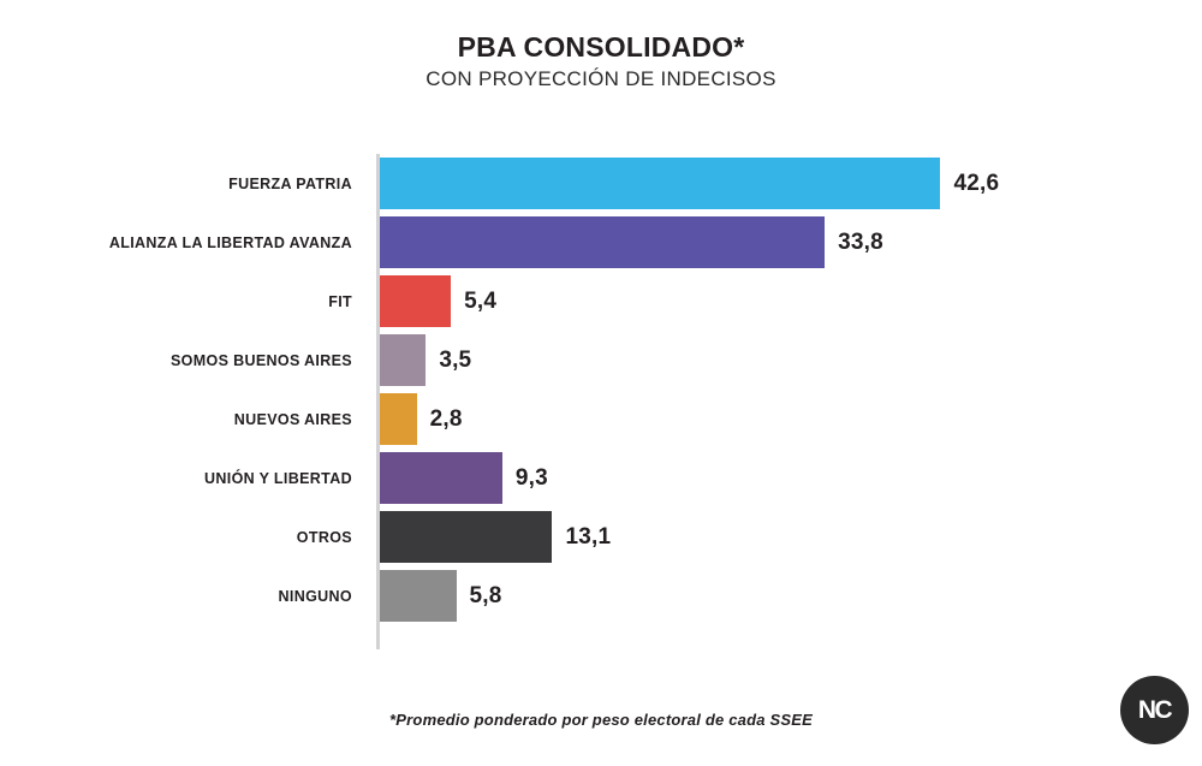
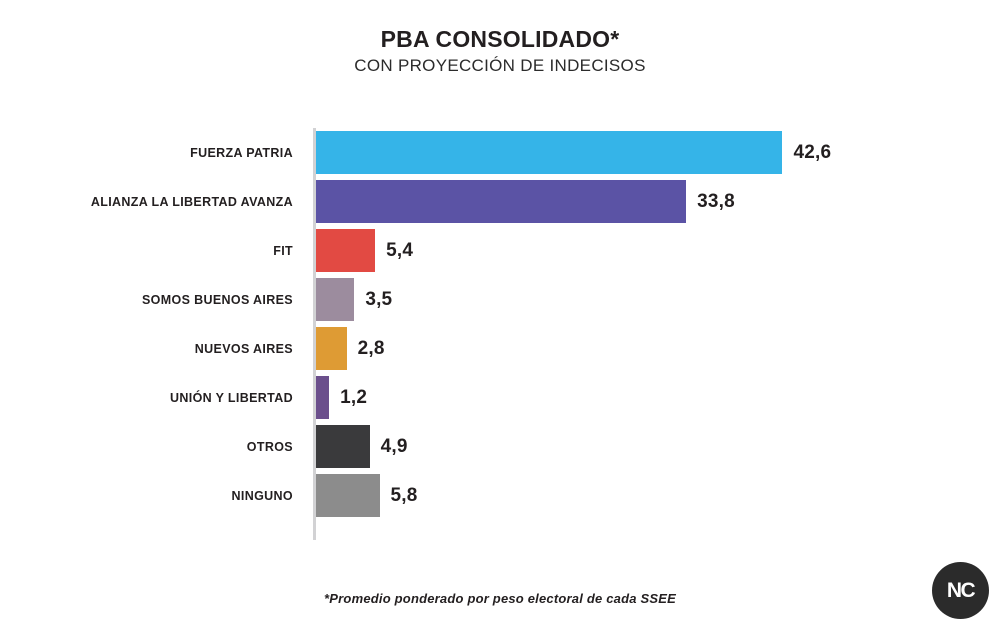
UNIÓN Y LIBERTAD: 9,3 -> 1,2
OTROS: 13,1 -> 4,9
